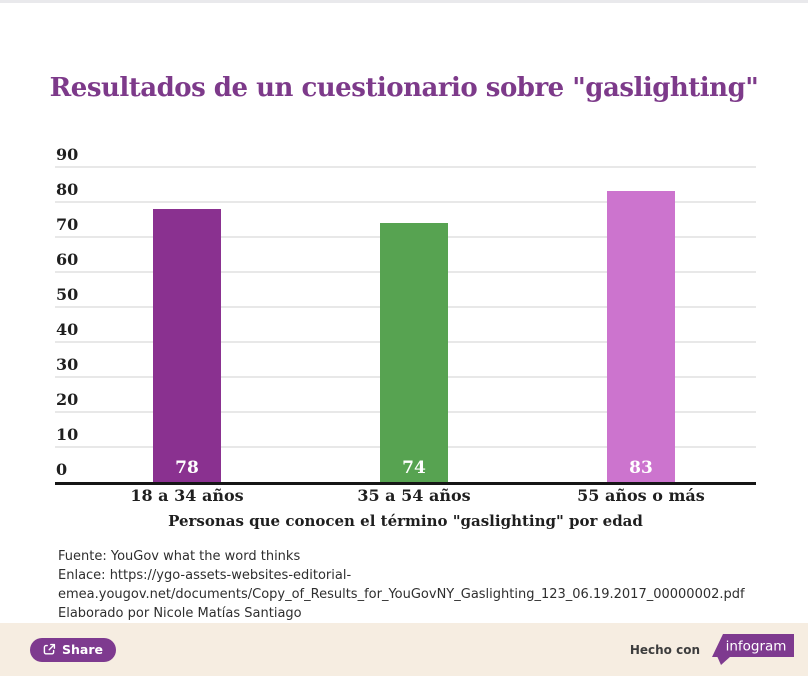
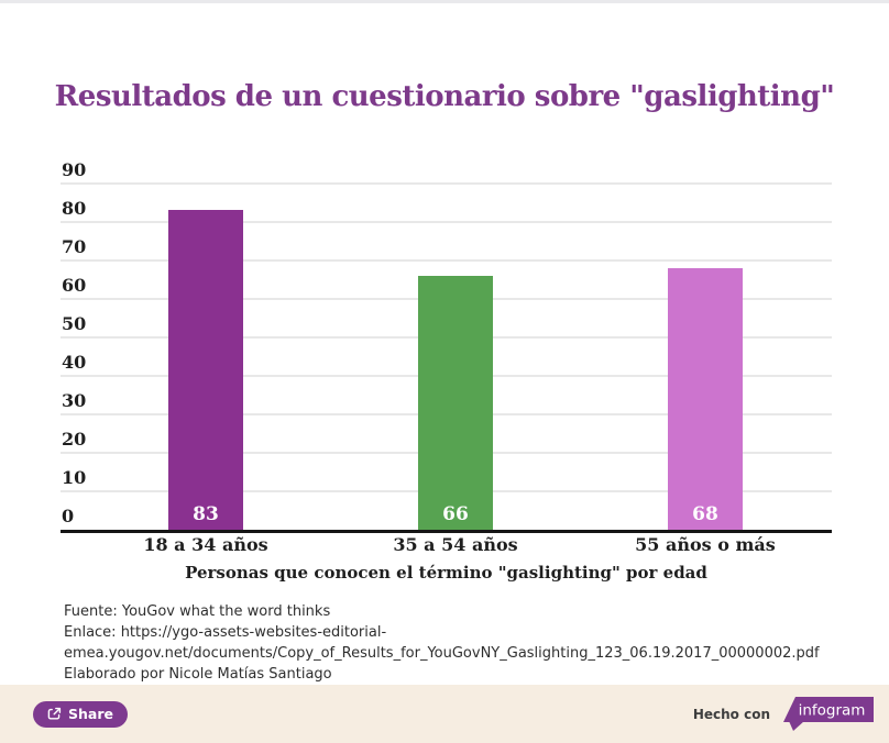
18 a 34 años: 78 -> 83
35 a 54 años: 74 -> 66
55 años o más: 83 -> 68
